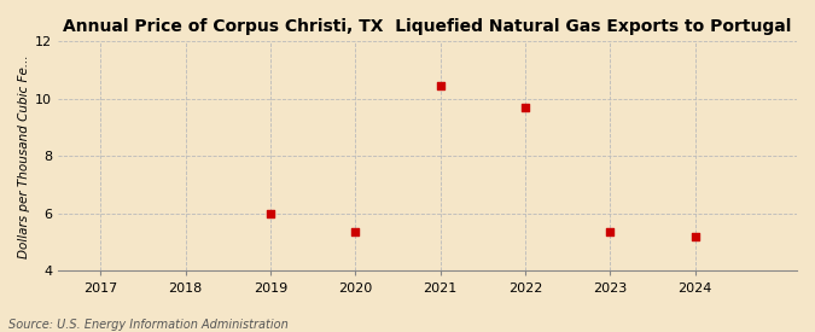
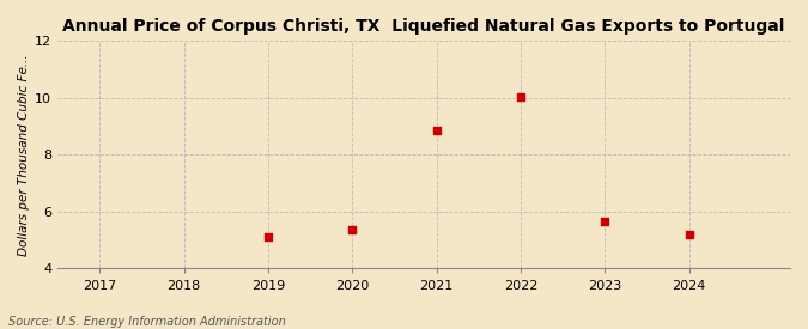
2019: 6.00 -> 5.10
2021: 10.45 -> 8.85
2022: 9.70 -> 10.05
2023: 5.35 -> 5.65
